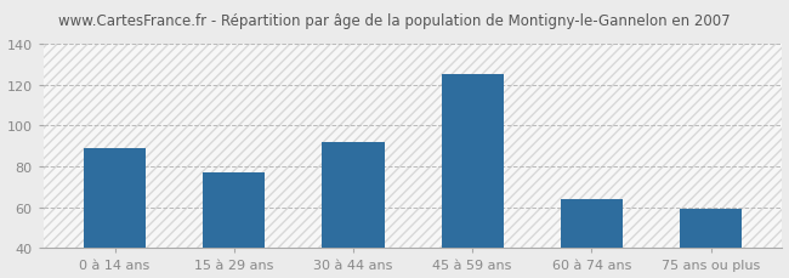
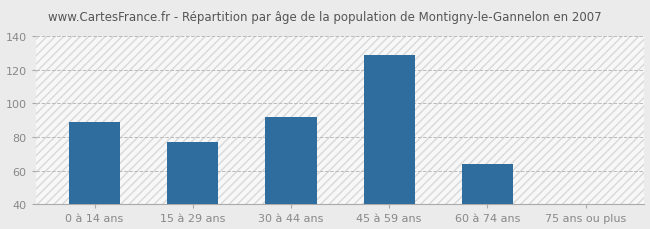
45 à 59 ans: 125 -> 129
75 ans ou plus: 59 -> 40
